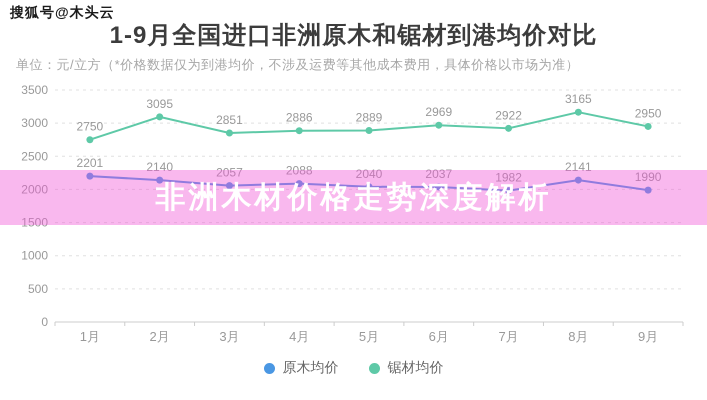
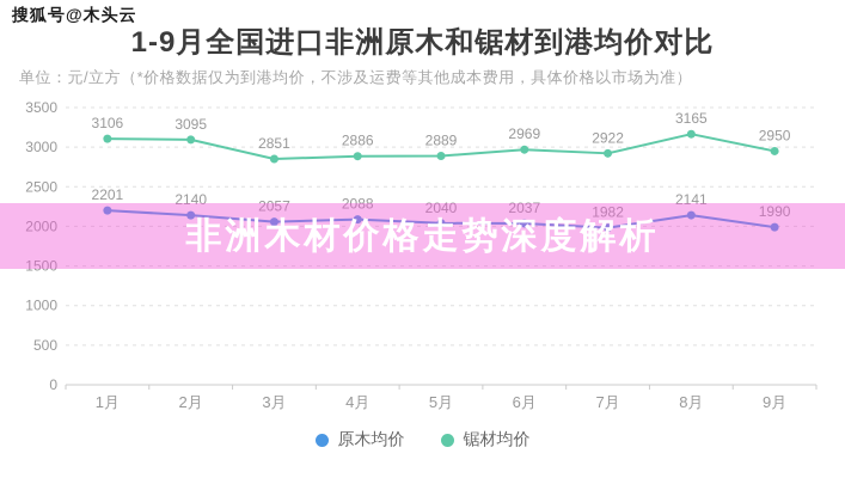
锯材均价/1月: 2750 -> 3106
